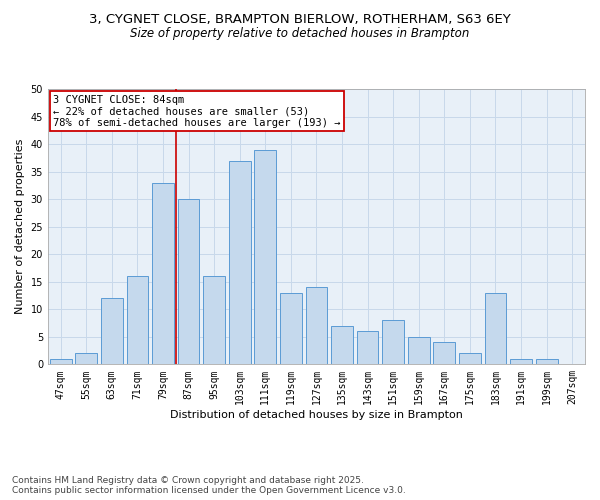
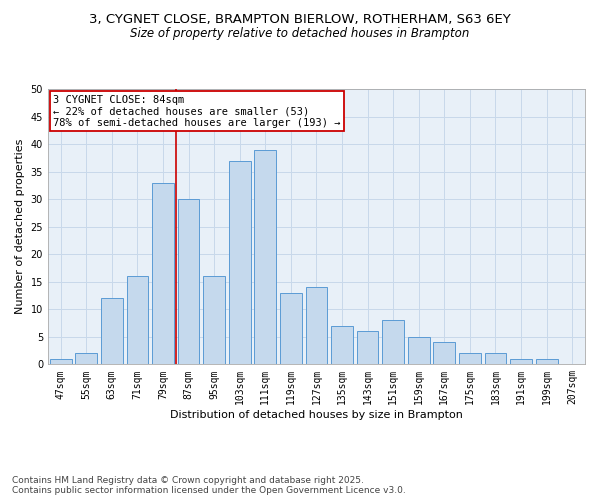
183sqm: 13 -> 2
